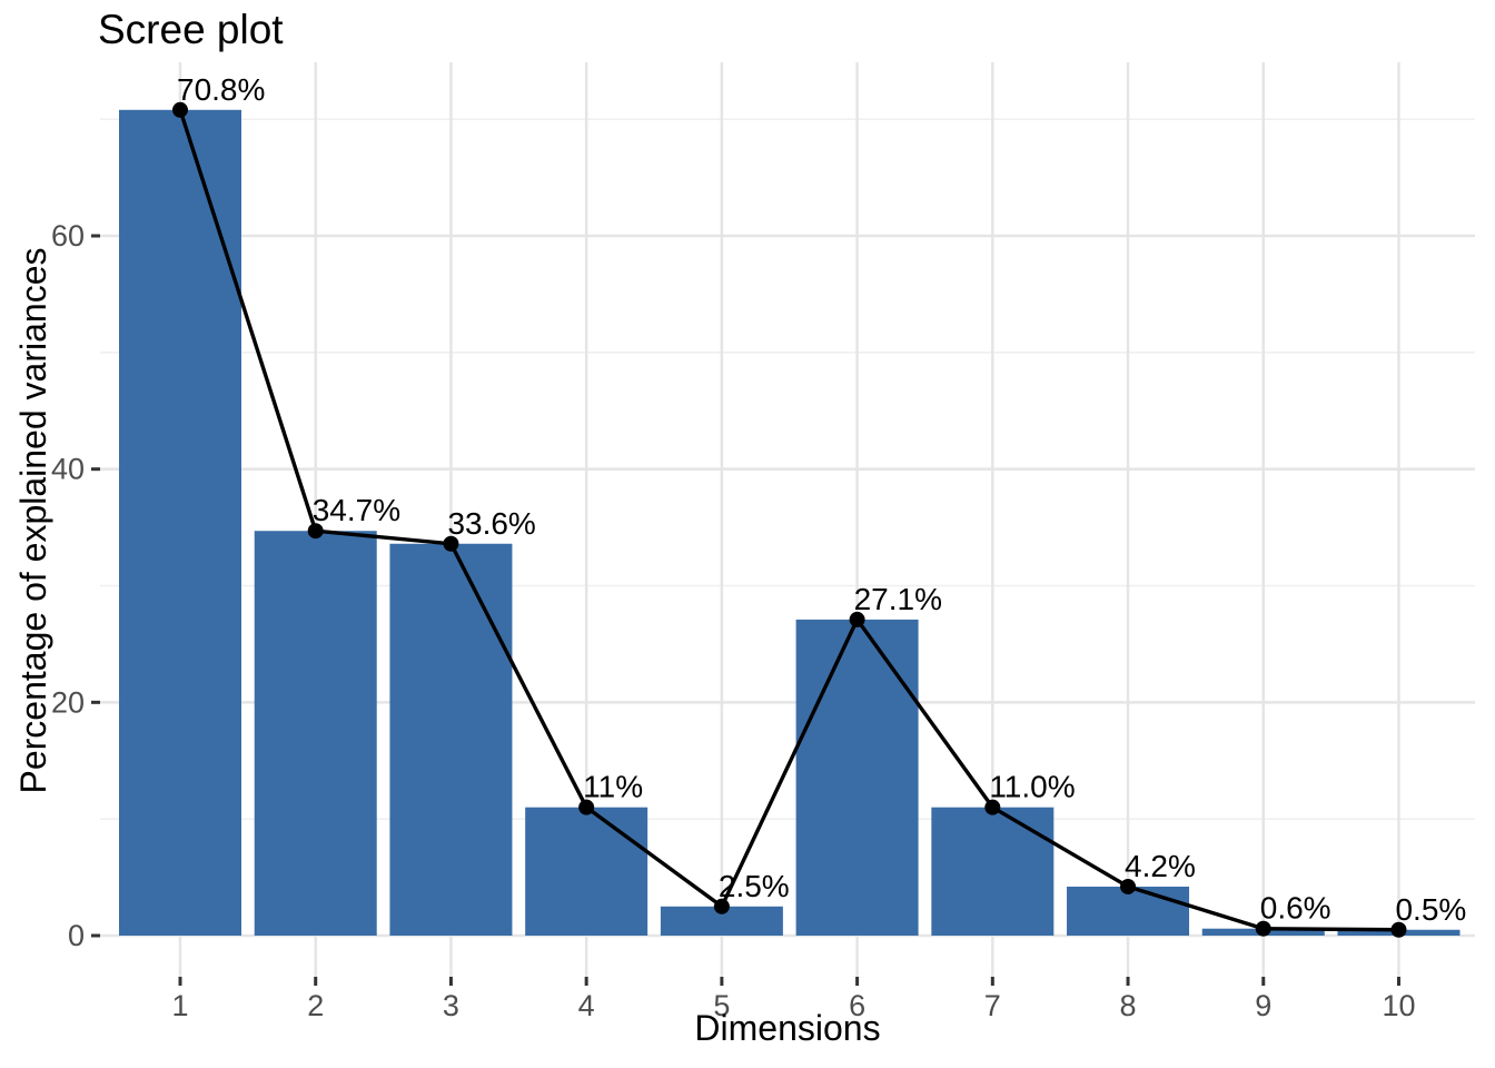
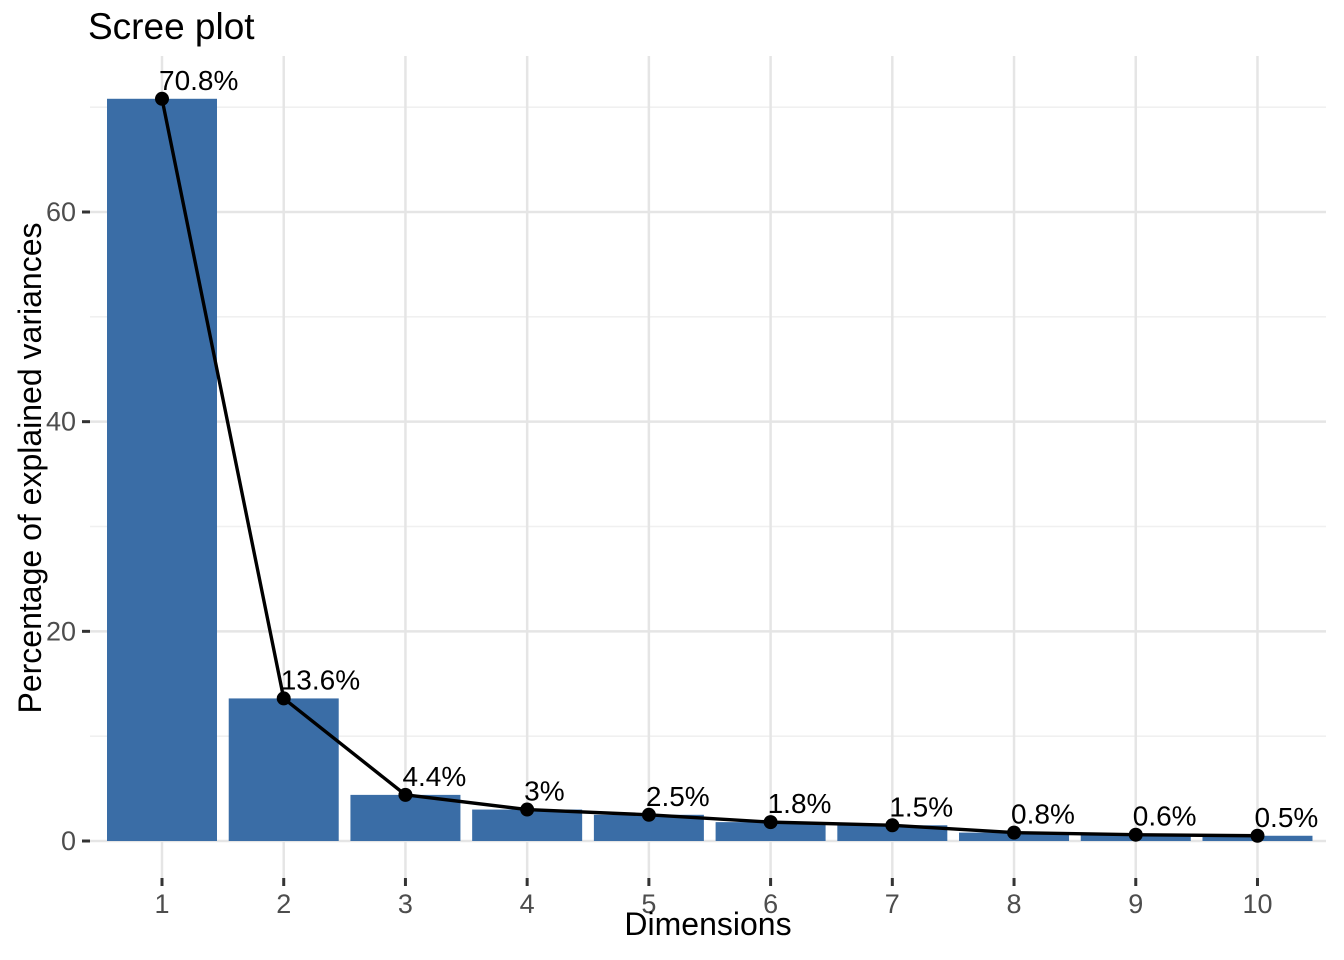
2: 34.7% -> 13.6%
3: 33.6% -> 4.4%
4: 11% -> 3%
6: 27.1% -> 1.8%
7: 11.0% -> 1.5%
8: 4.2% -> 0.8%
